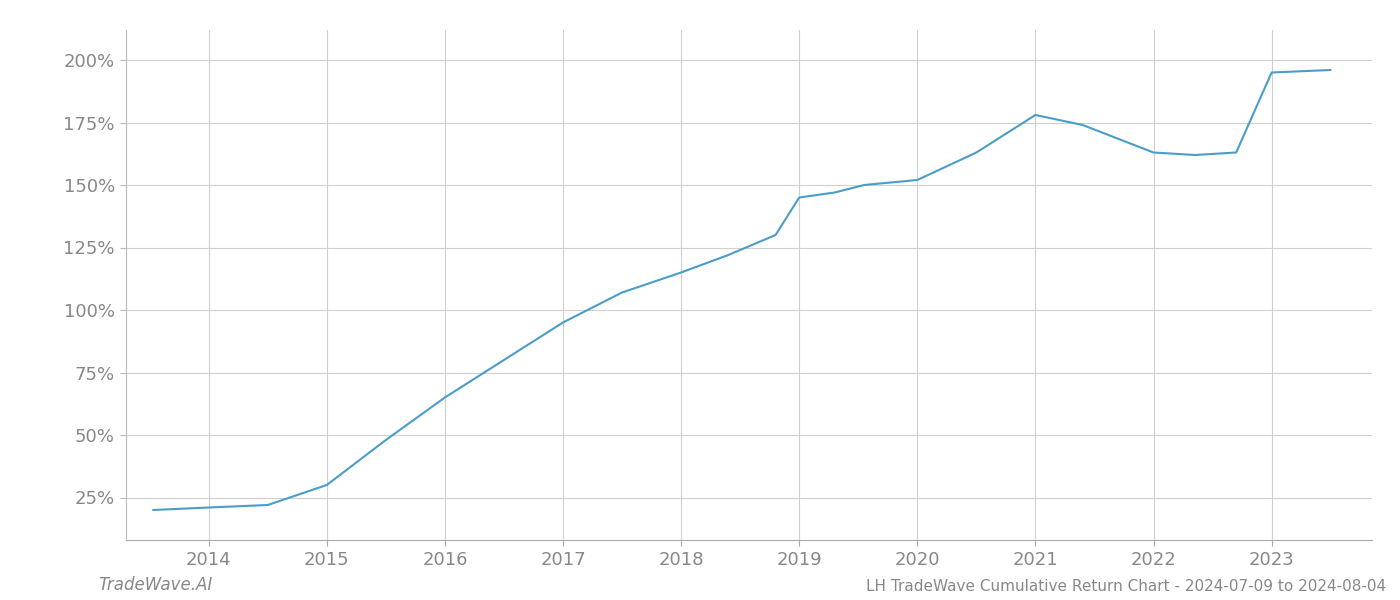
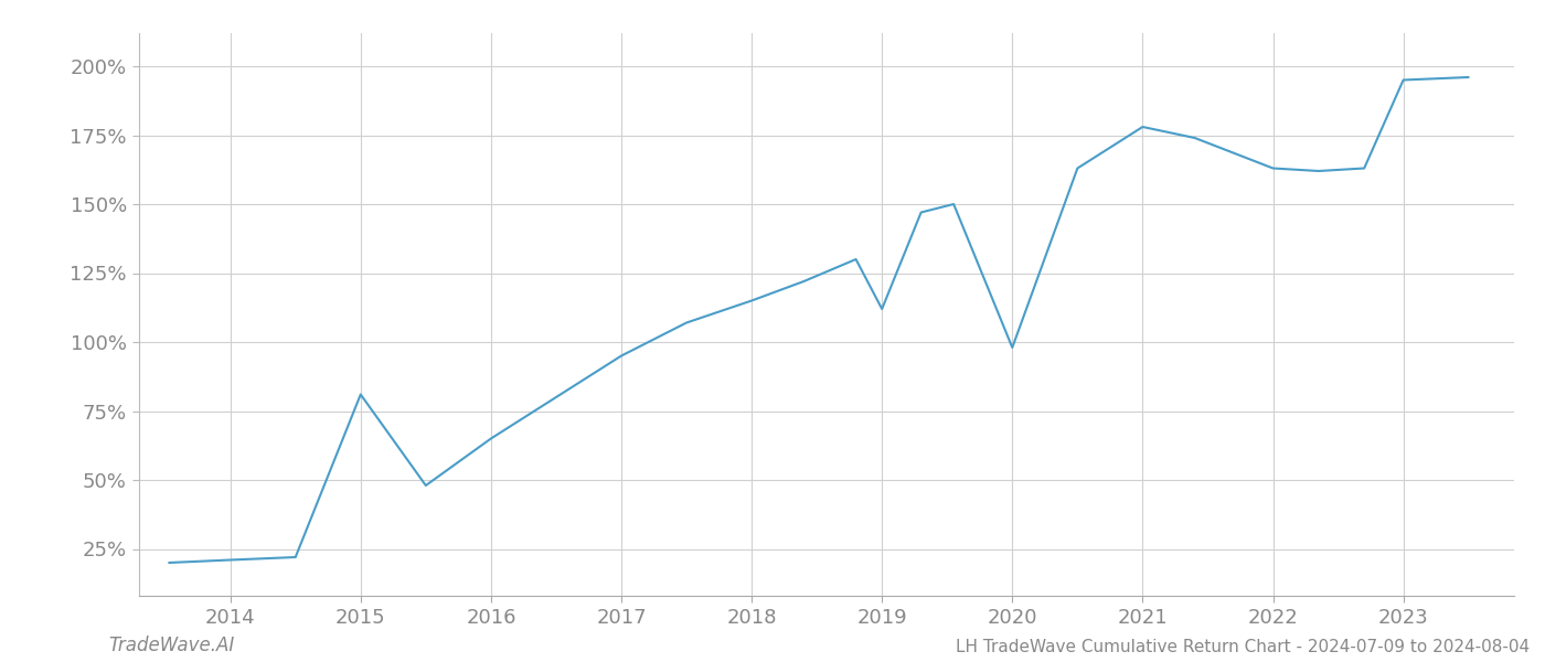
2015: 30% -> 81%
2019: 145% -> 112%
2020: 152% -> 98%
